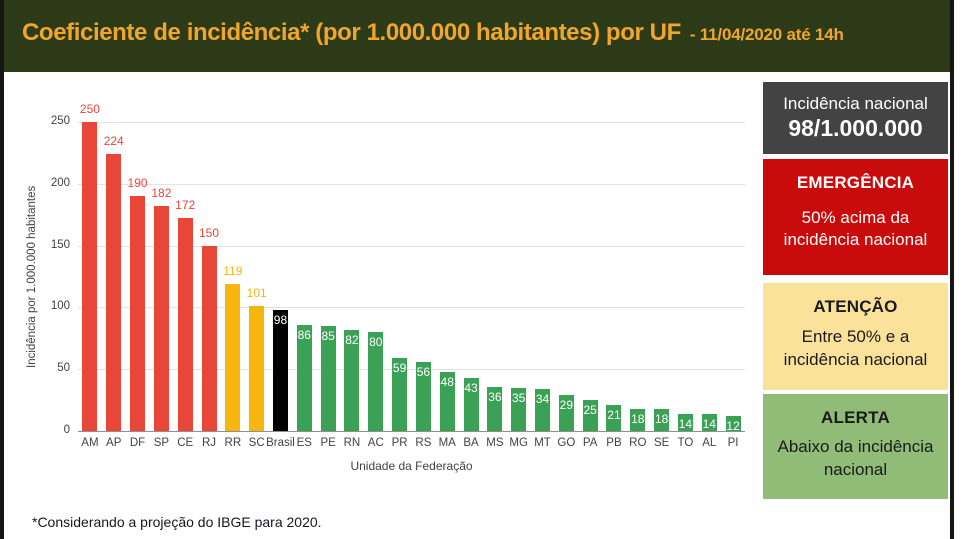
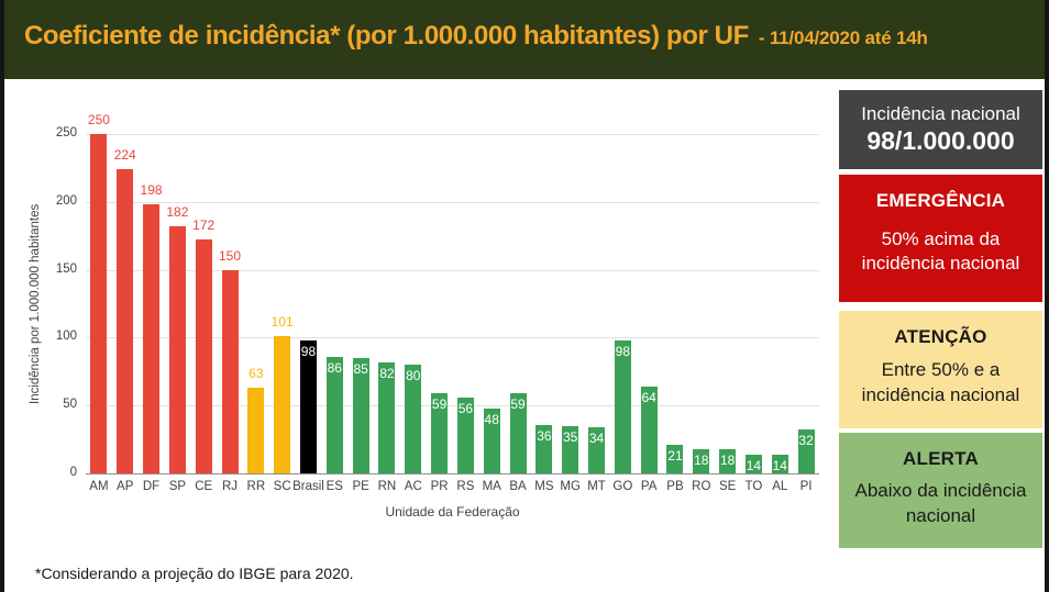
DF: 190 -> 198
RR: 119 -> 63
BA: 43 -> 59
GO: 29 -> 98
PA: 25 -> 64
PI: 12 -> 32
